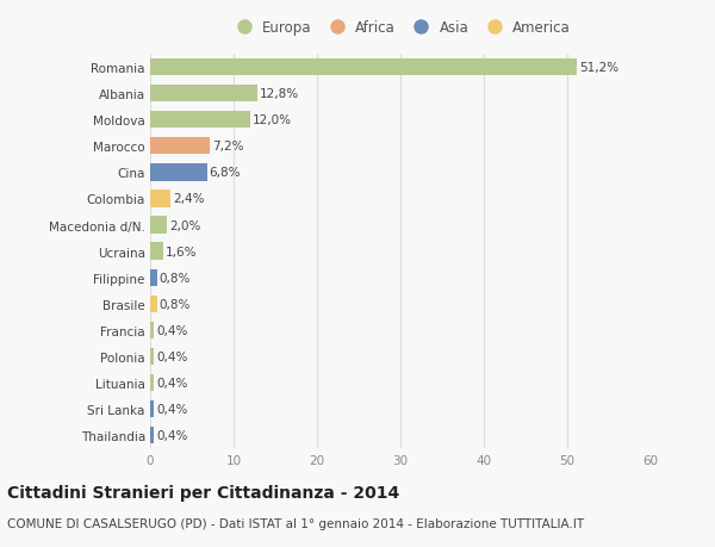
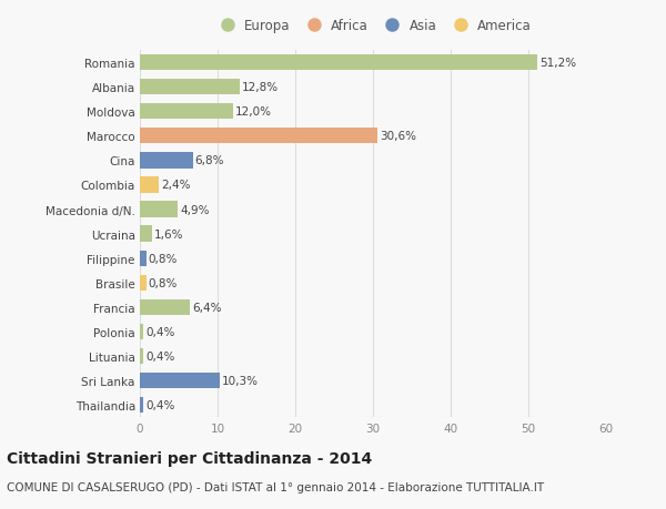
Marocco: 7,2% -> 30,6%
Macedonia d/N.: 2,0% -> 4,9%
Francia: 0,4% -> 6,4%
Sri Lanka: 0,4% -> 10,3%
